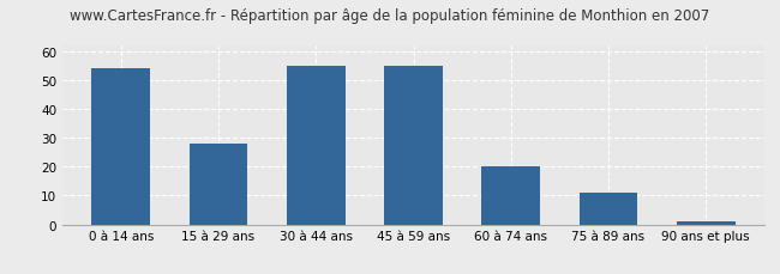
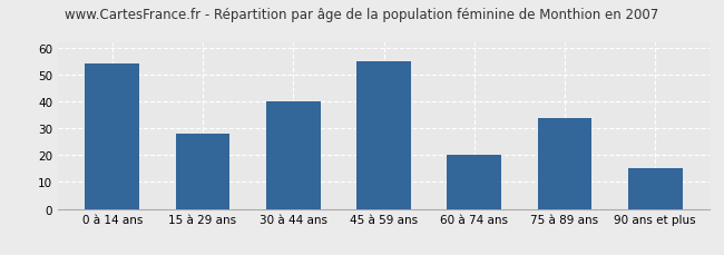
30 à 44 ans: 55 -> 40
75 à 89 ans: 11 -> 34
90 ans et plus: 1 -> 15
